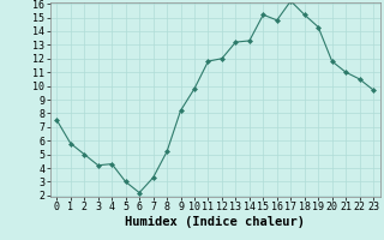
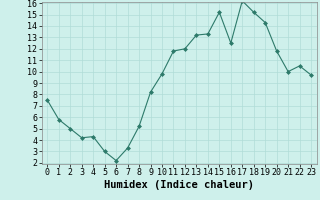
16: 14.8 -> 12.5
21: 11.0 -> 10.0
